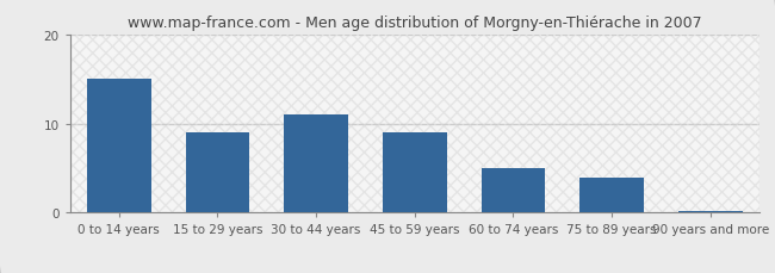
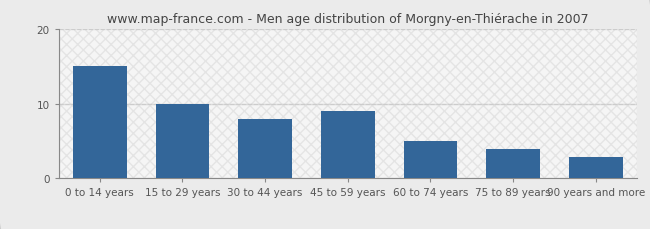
15 to 29 years: 9.0 -> 10.0
30 to 44 years: 11.0 -> 8.0
90 years and more: 0.2 -> 2.8
